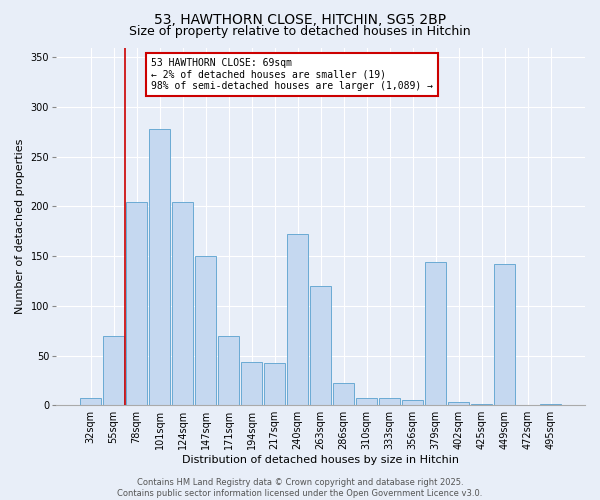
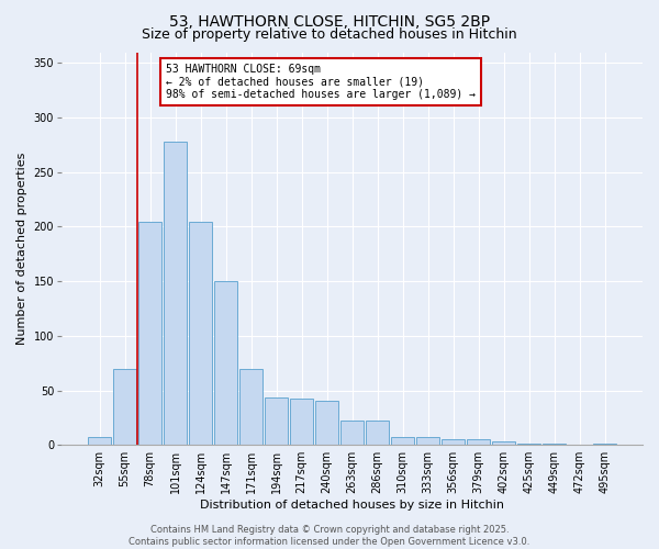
240sqm: 172 -> 40
263sqm: 120 -> 22
379sqm: 144 -> 5
449sqm: 142 -> 1
